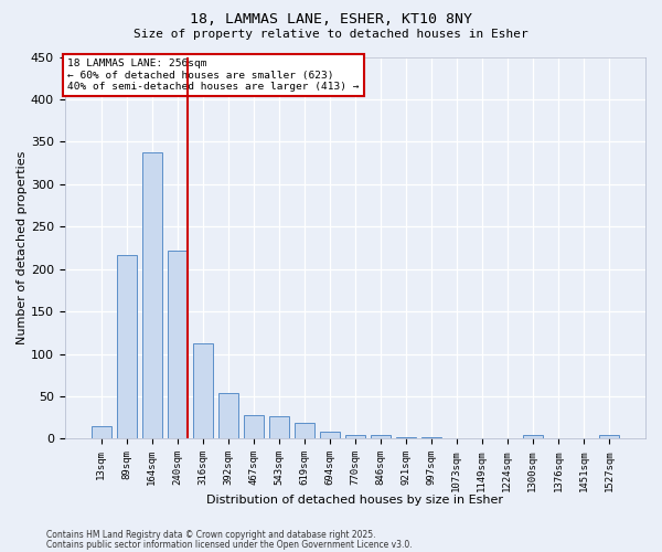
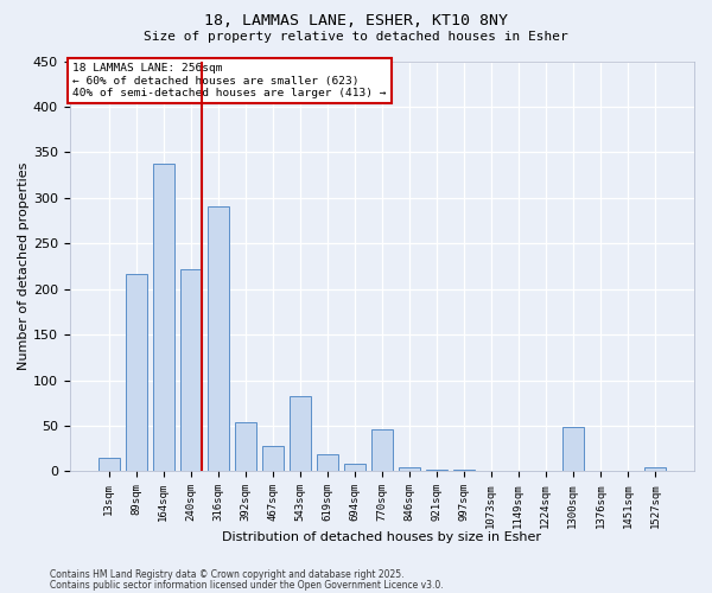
316sqm: 112 -> 290
543sqm: 26 -> 82
770sqm: 5 -> 46
1300sqm: 4 -> 48
